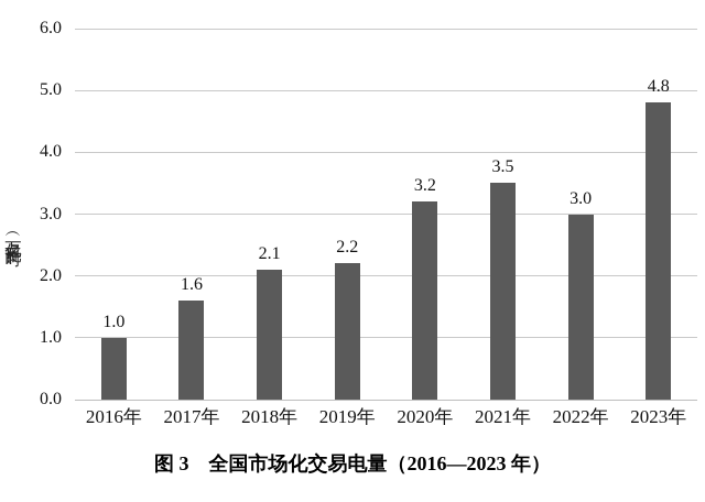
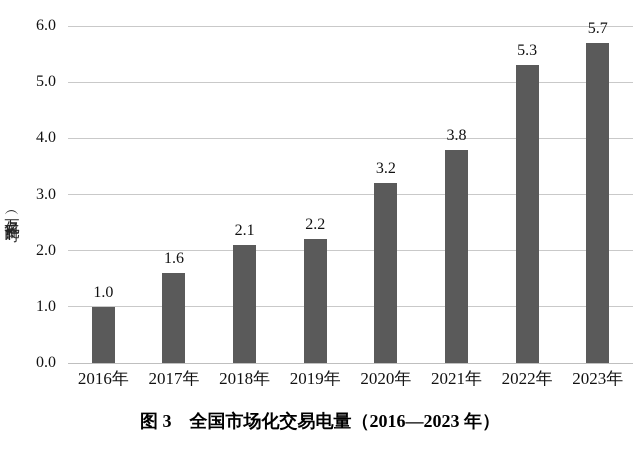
2021年: 3.5 -> 3.8
2022年: 3.0 -> 5.3
2023年: 4.8 -> 5.7
